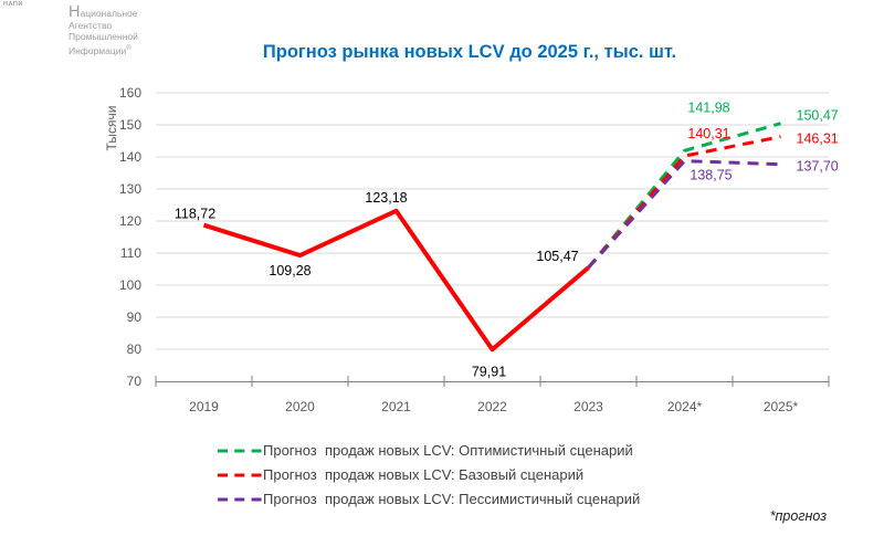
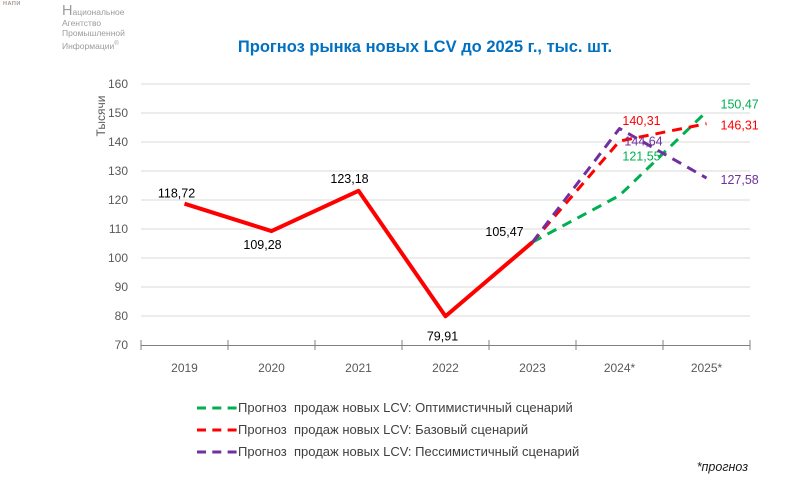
Прогноз продаж новых LCV: Оптимистичный сценарий/2024*: 141,98 -> 121,55
Прогноз продаж новых LCV: Пессимистичный сценарий/2024*: 138,75 -> 144,64
Прогноз продаж новых LCV: Пессимистичный сценарий/2025*: 137,70 -> 127,58
